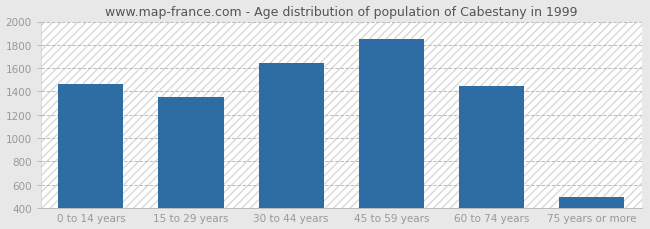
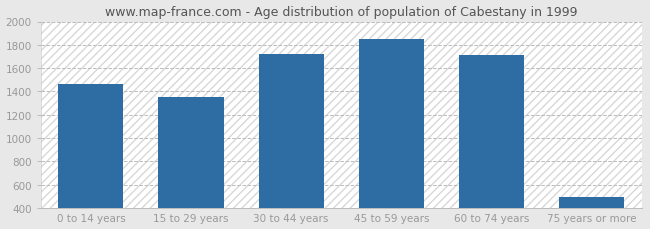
30 to 44 years: 1640 -> 1720
60 to 74 years: 1440 -> 1710
